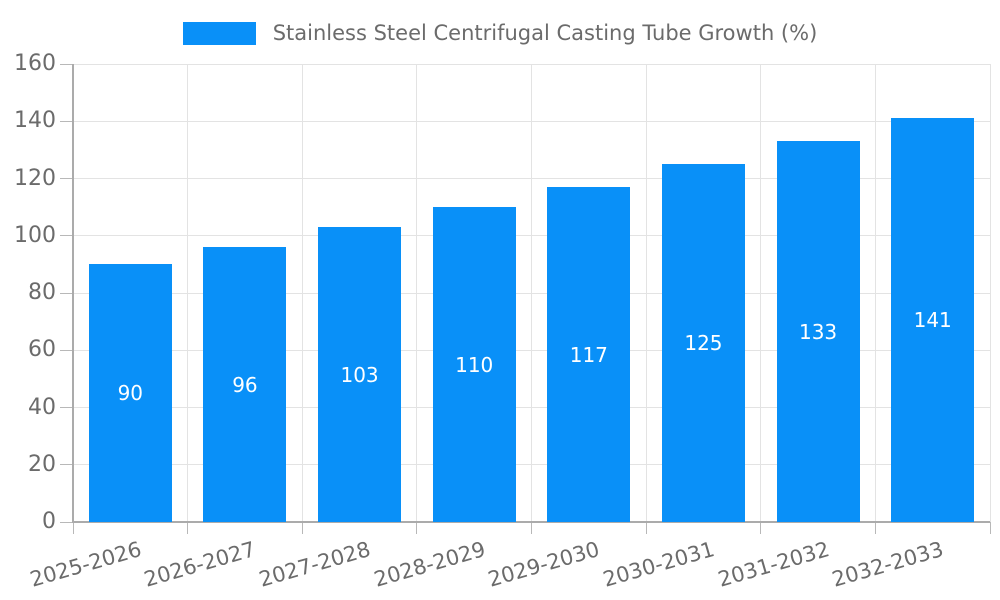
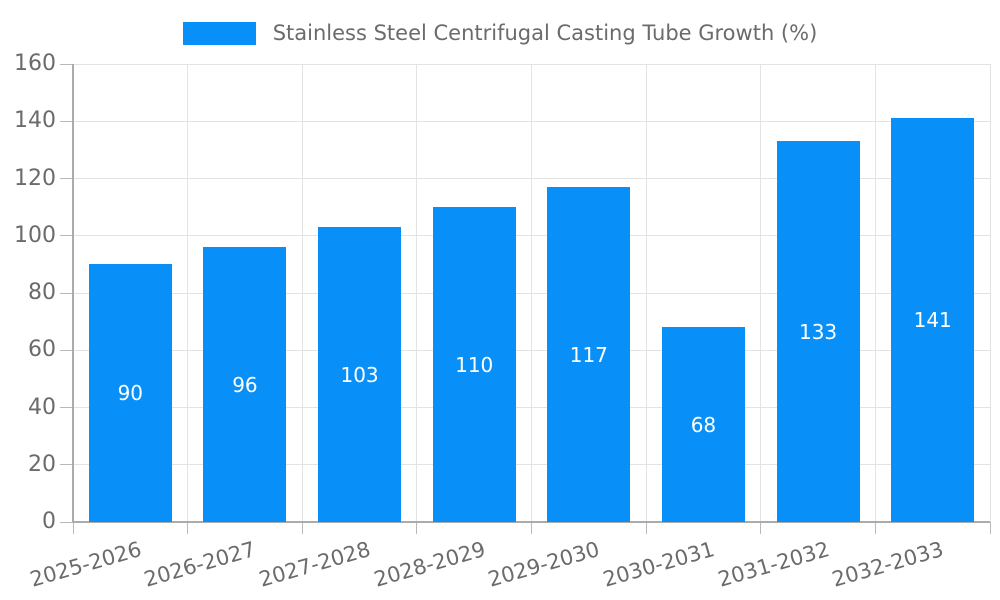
2030-2031: 125 -> 68
